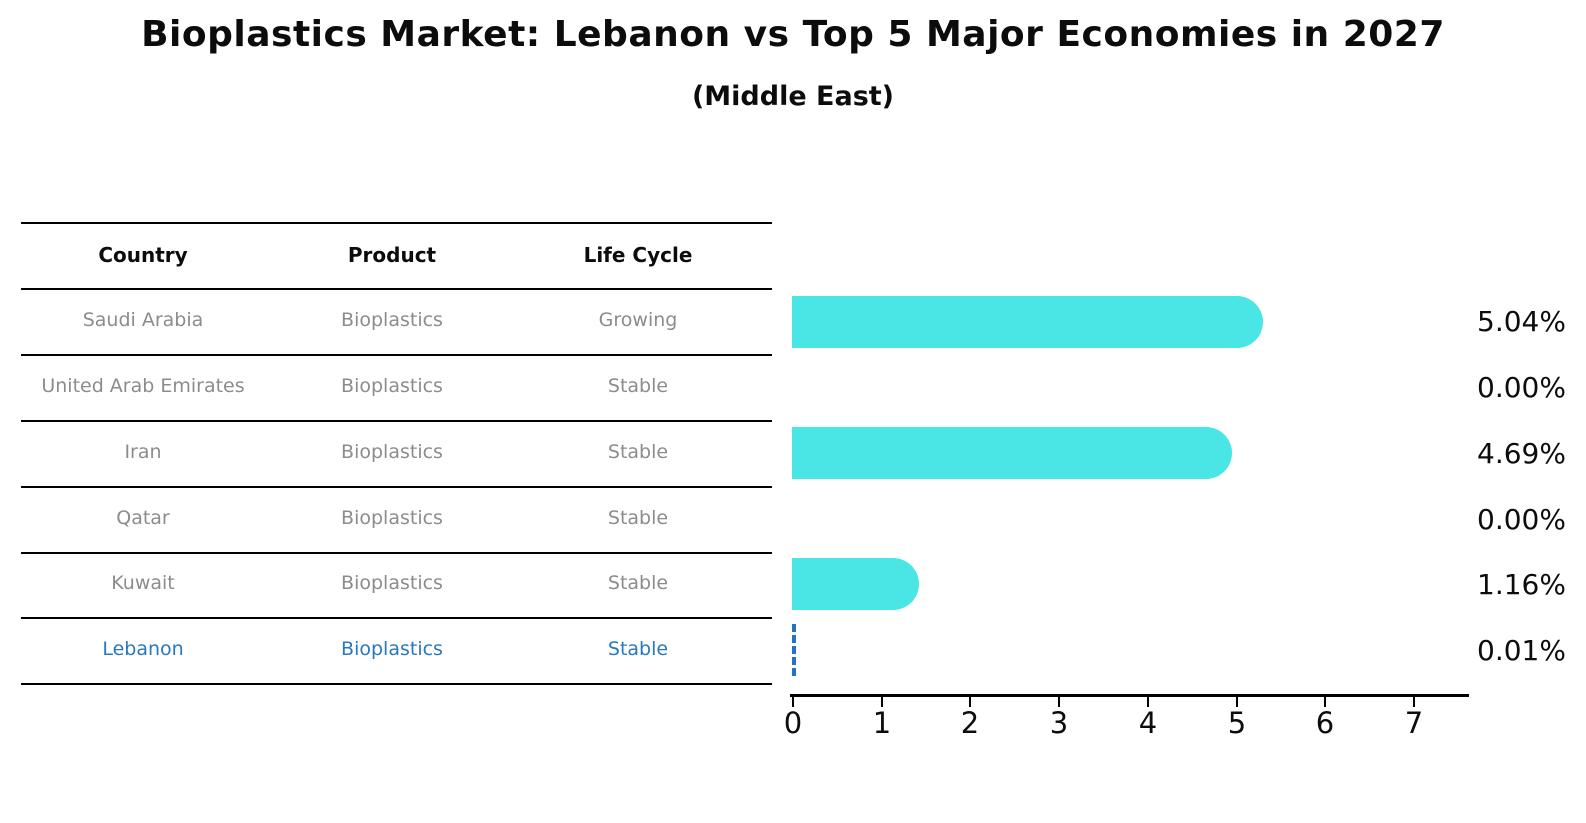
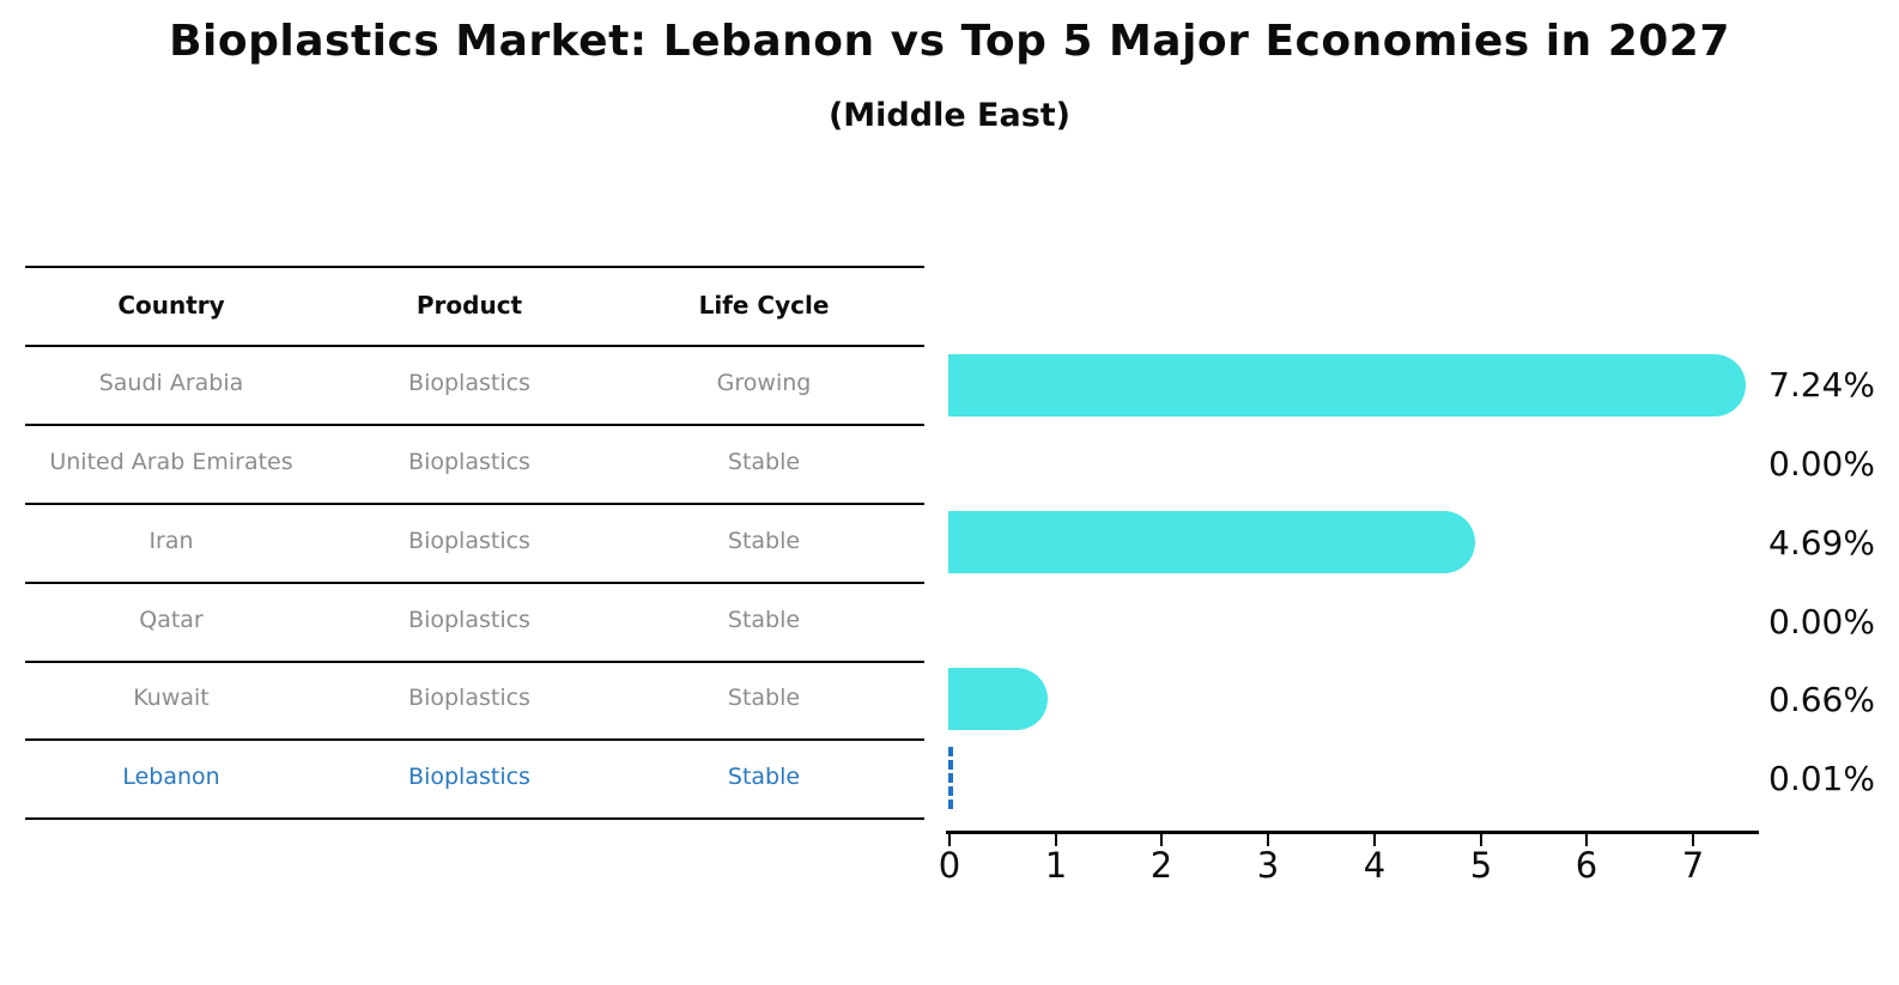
Saudi Arabia: 5.04% -> 7.24%
Kuwait: 1.16% -> 0.66%
